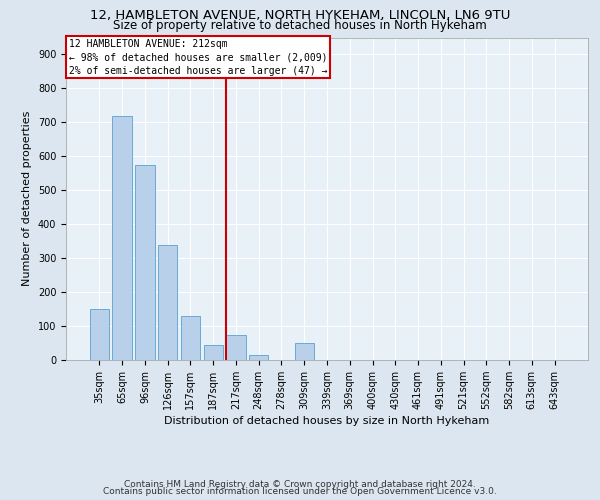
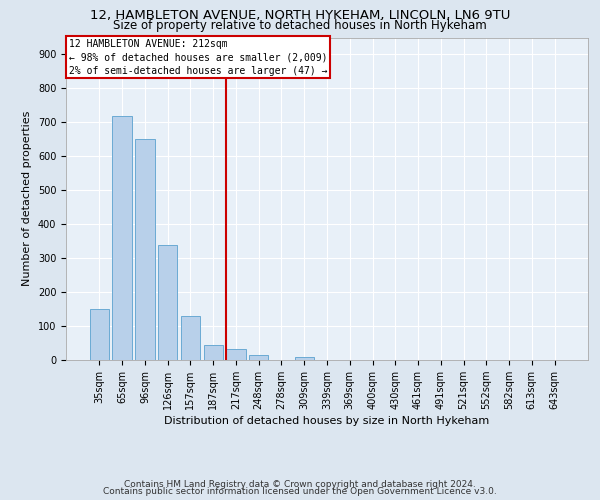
96sqm: 575 -> 651
217sqm: 75 -> 33
309sqm: 50 -> 10
